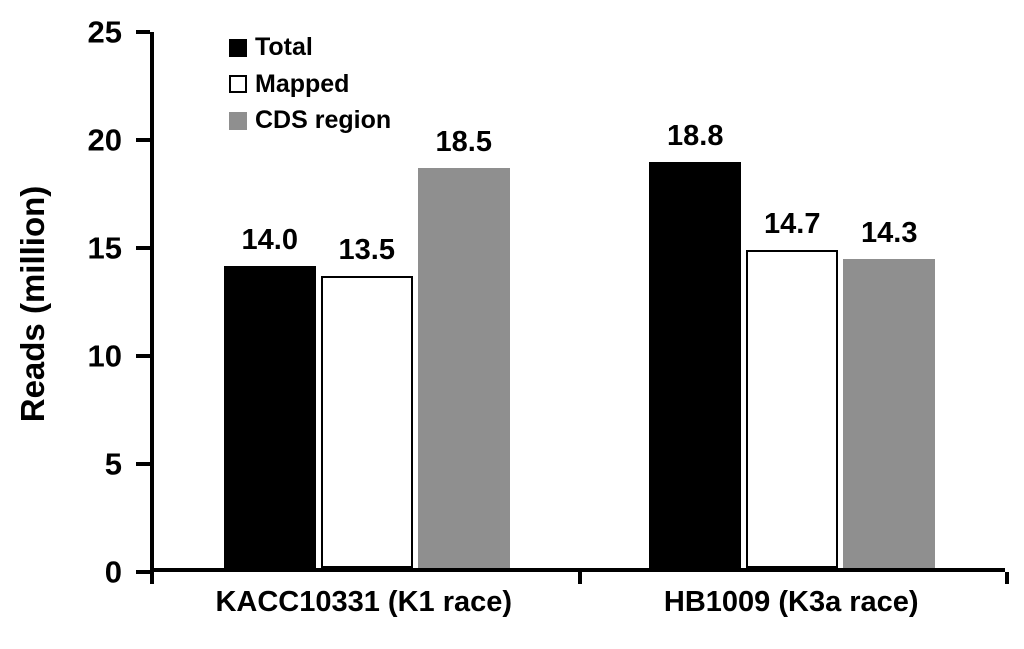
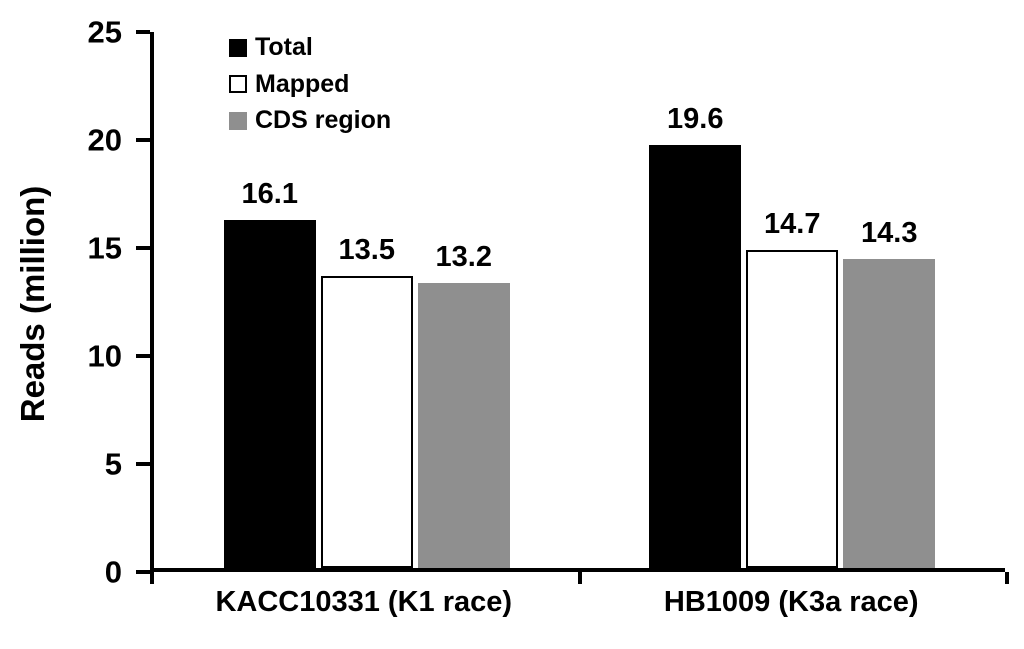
Total/KACC10331 (K1 race): 14.0 -> 16.1
CDS region/KACC10331 (K1 race): 18.5 -> 13.2
Total/HB1009 (K3a race): 18.8 -> 19.6
